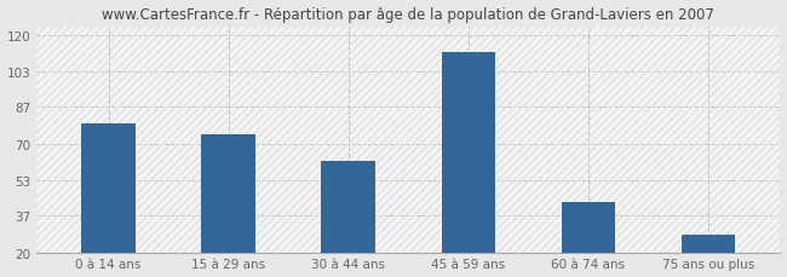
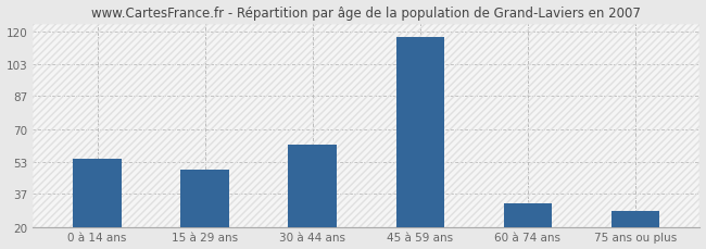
0 à 14 ans: 79 -> 55
15 à 29 ans: 74 -> 49
45 à 59 ans: 112 -> 117
60 à 74 ans: 43 -> 32
